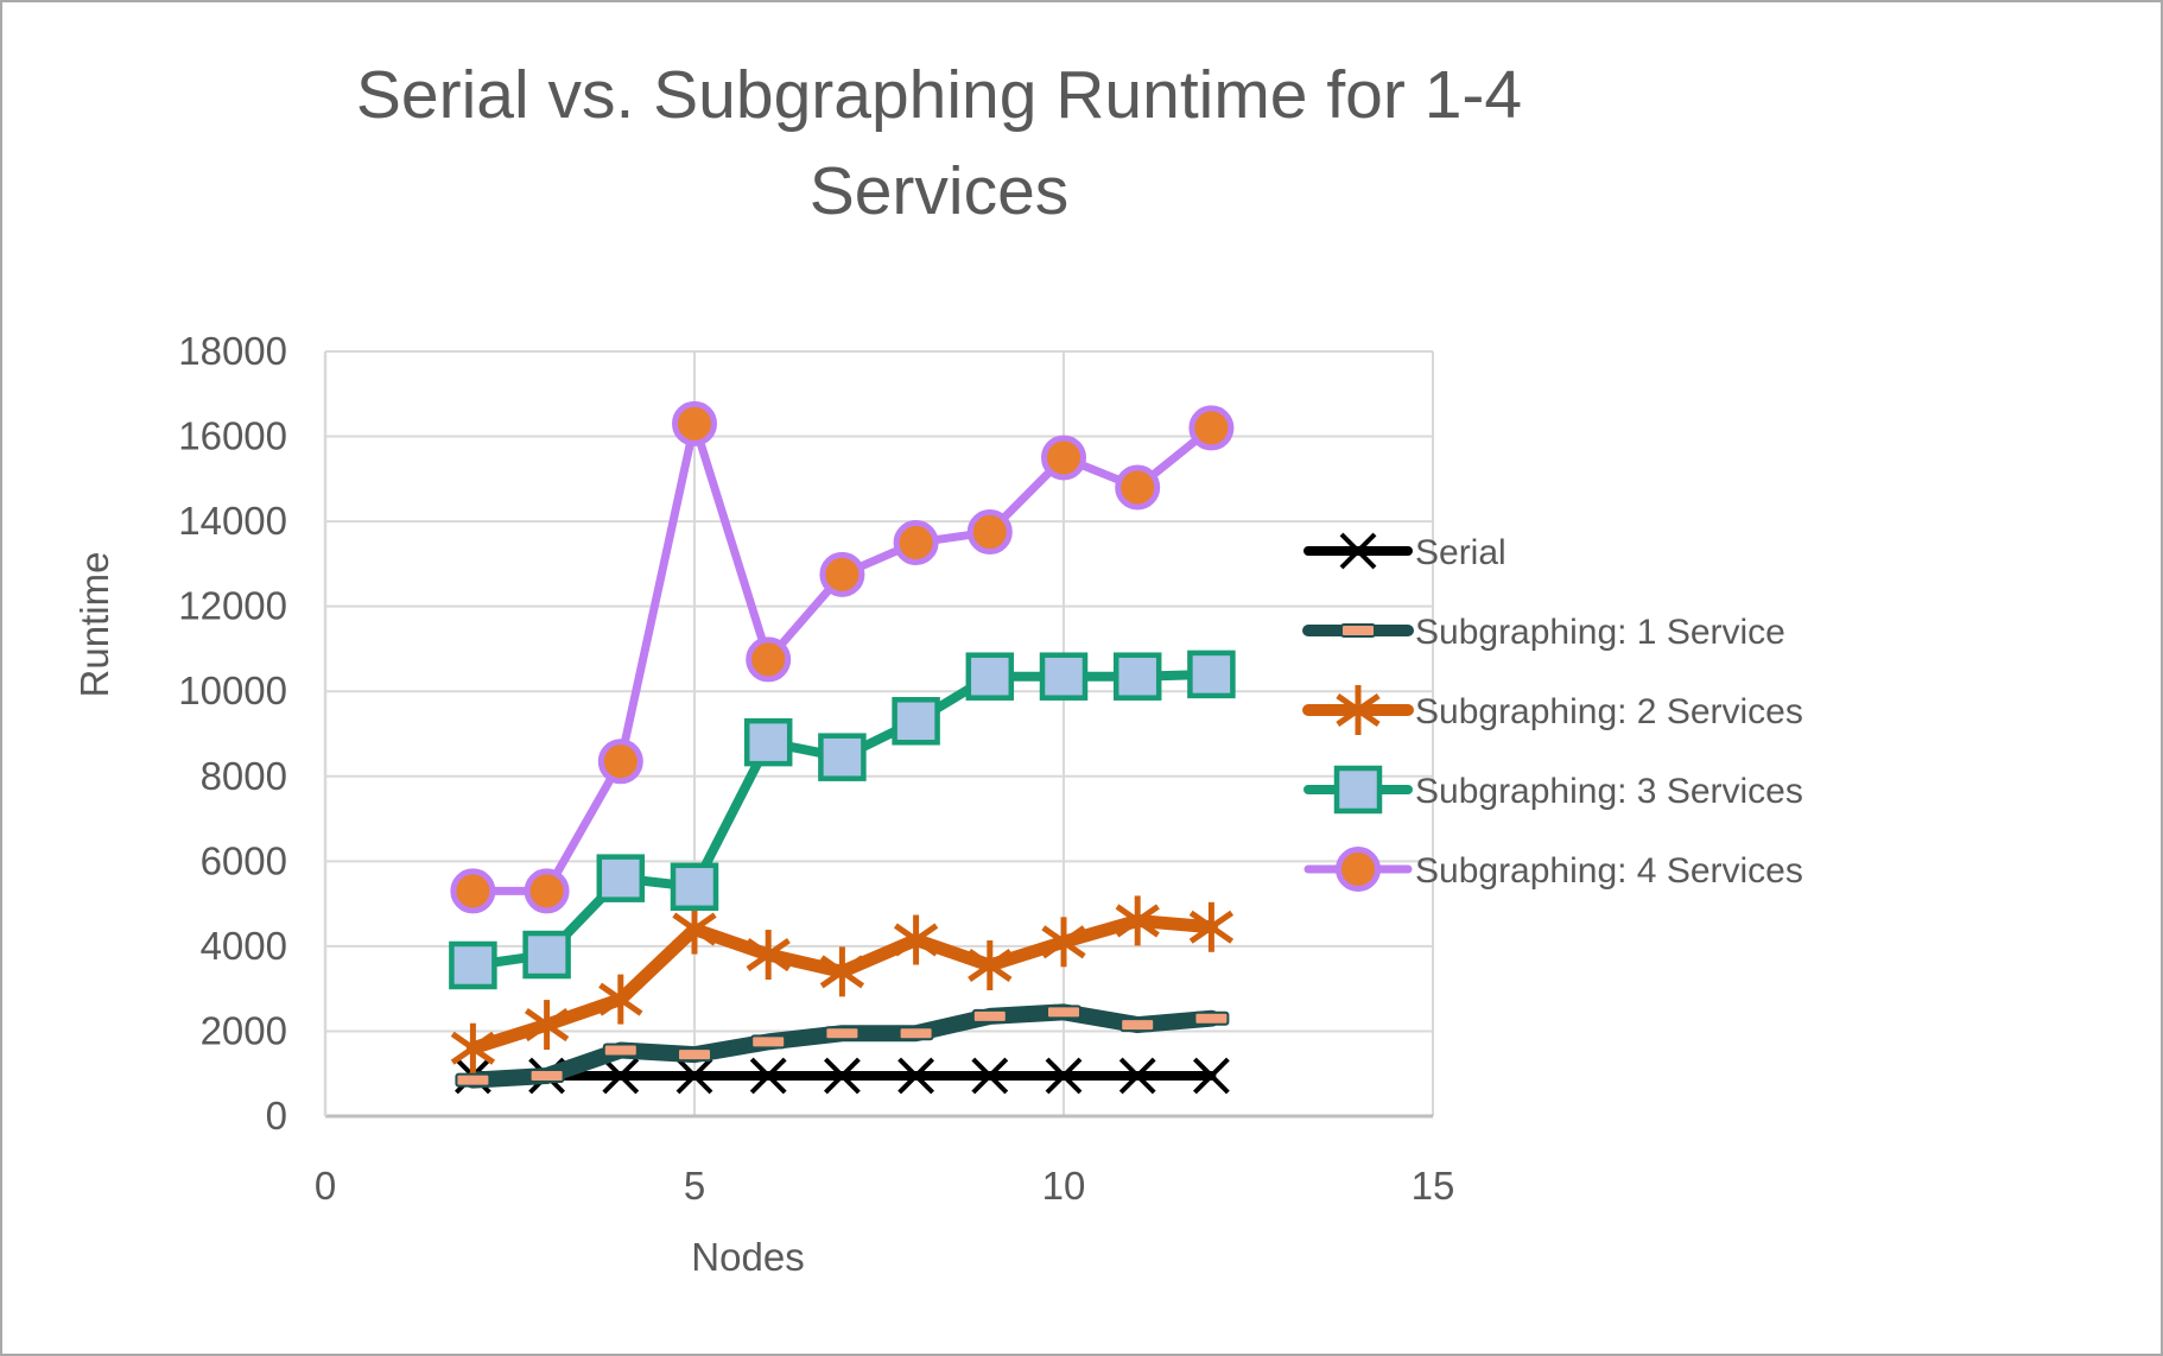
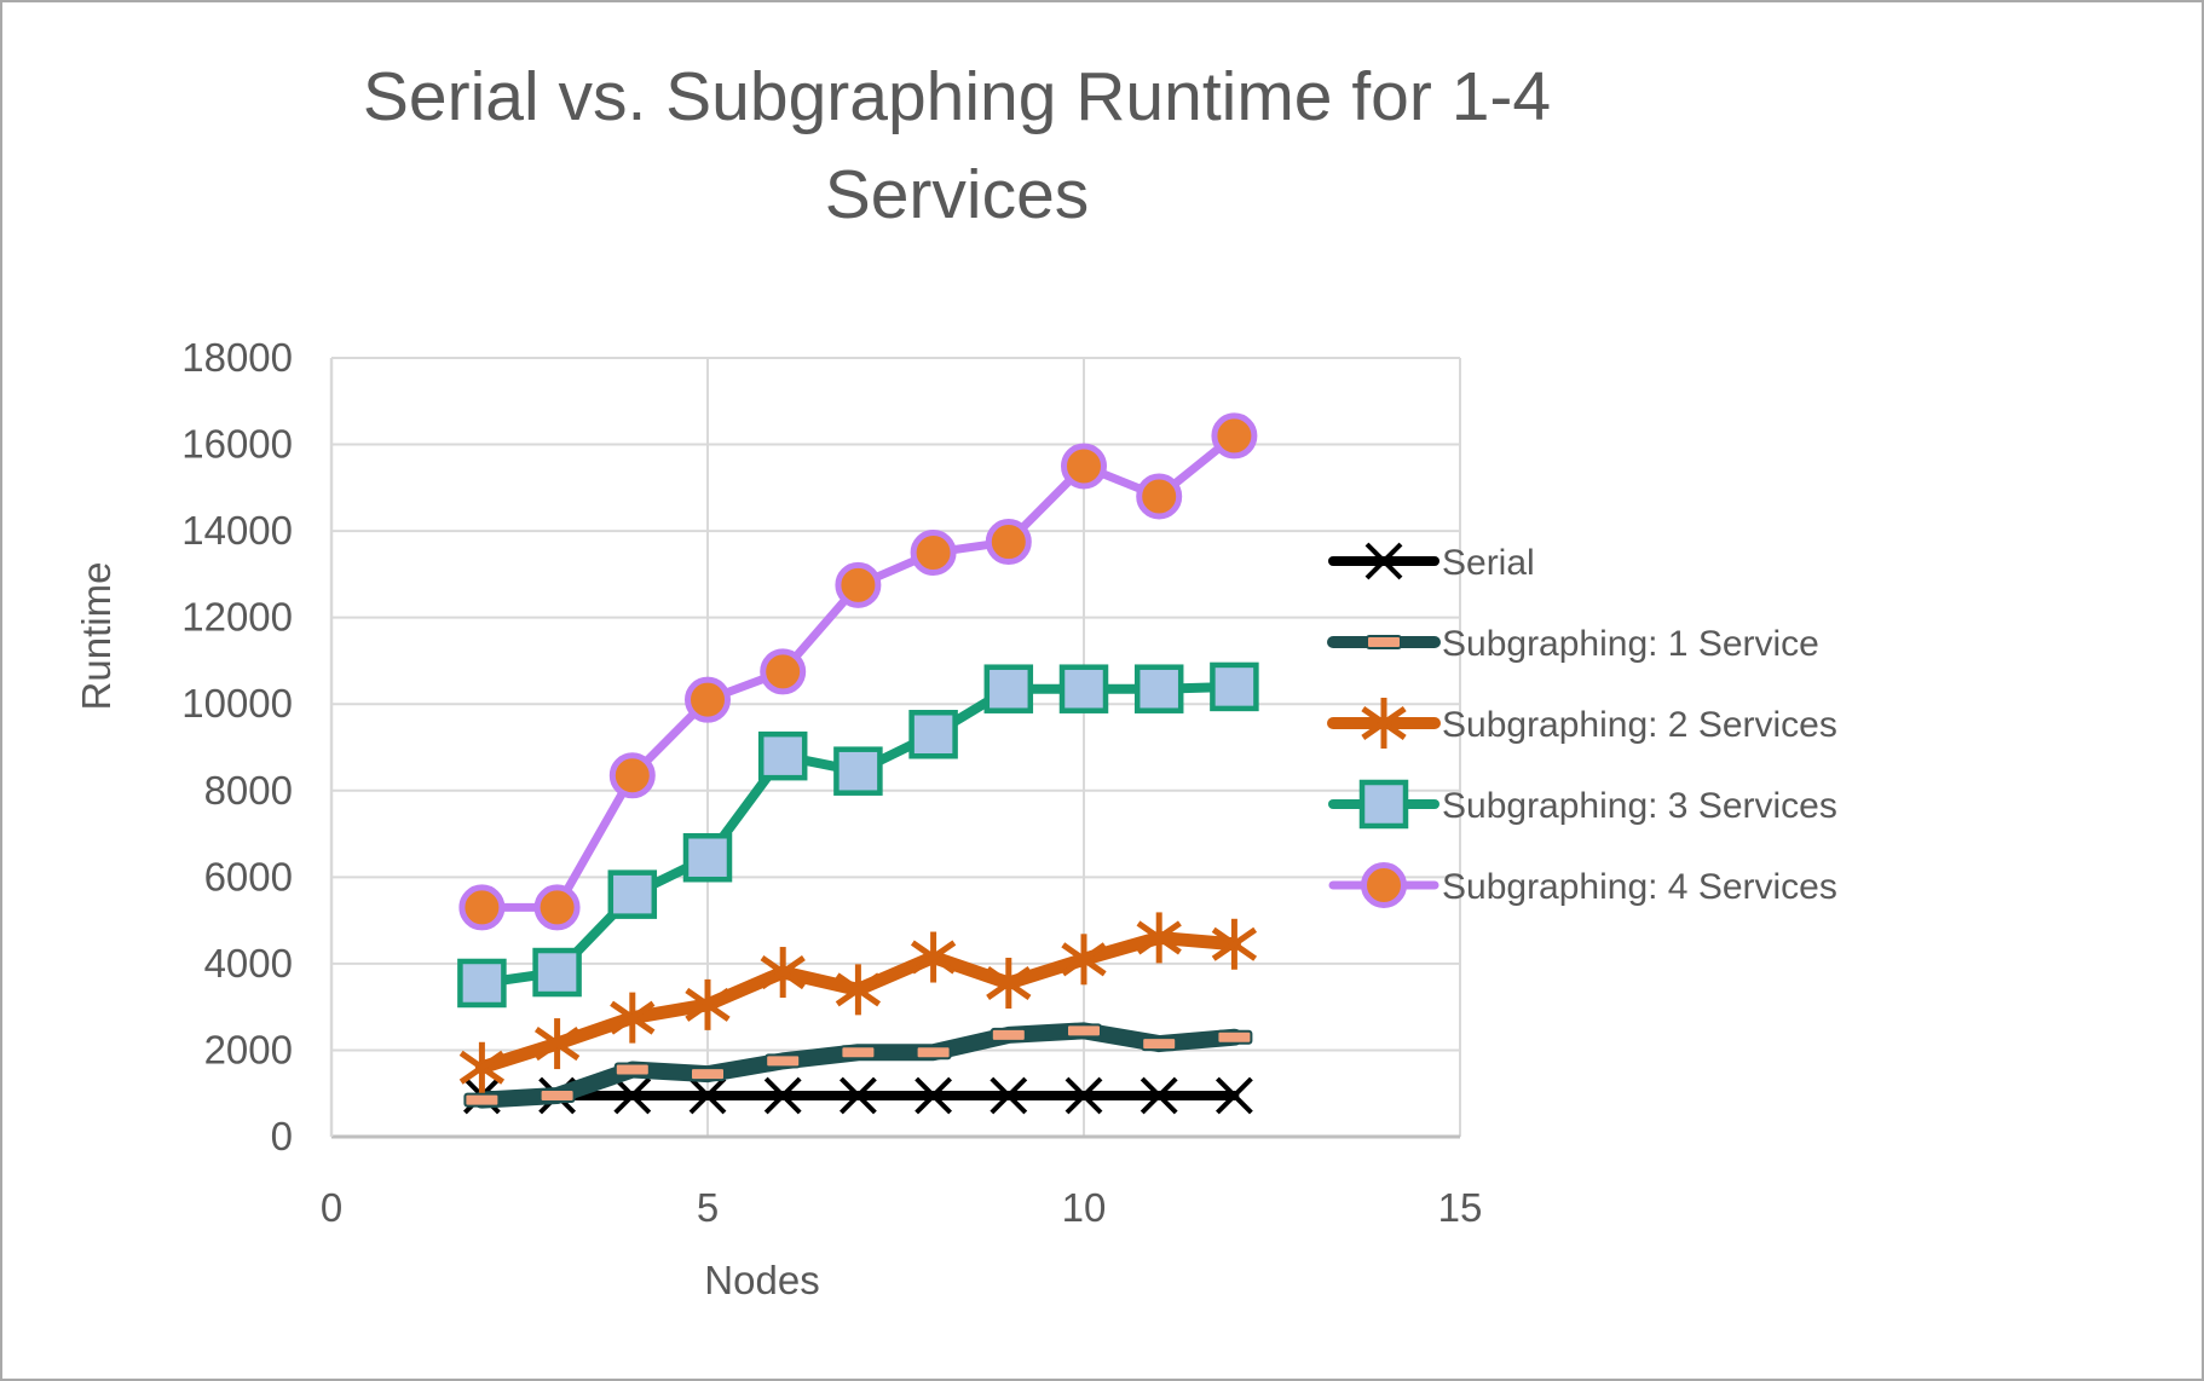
Subgraphing: 2 Services/5: 4400 -> 3000
Subgraphing: 3 Services/5: 5400 -> 6400
Subgraphing: 4 Services/5: 16300 -> 10100
